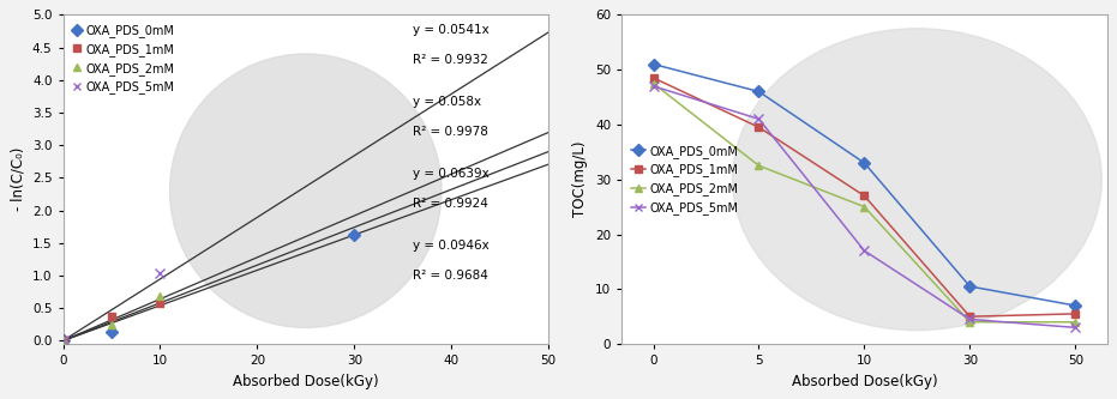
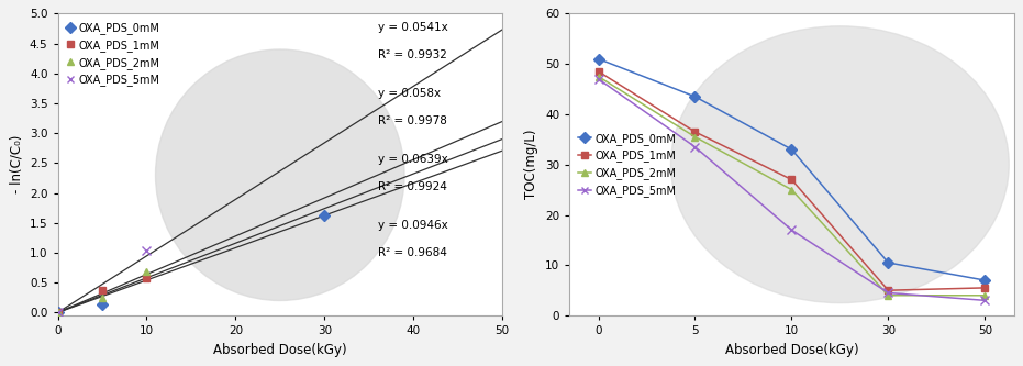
OXA_PDS_0mM/5: 46.0 -> 43.5
OXA_PDS_1mM/5: 39.5 -> 36.5
OXA_PDS_2mM/5: 32.5 -> 35.5
OXA_PDS_5mM/5: 41.0 -> 33.5
